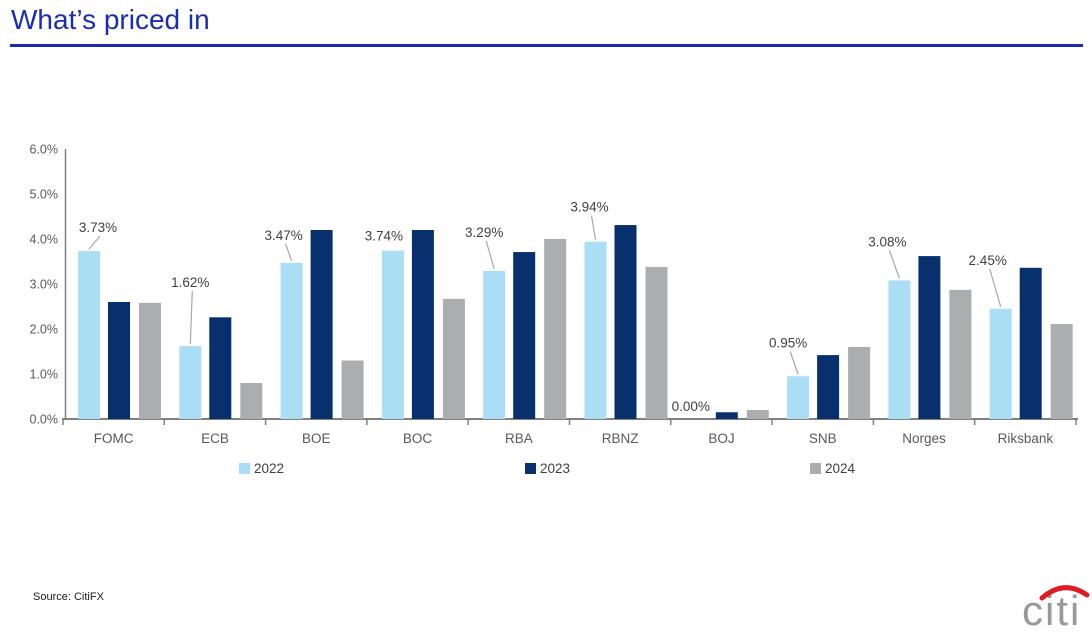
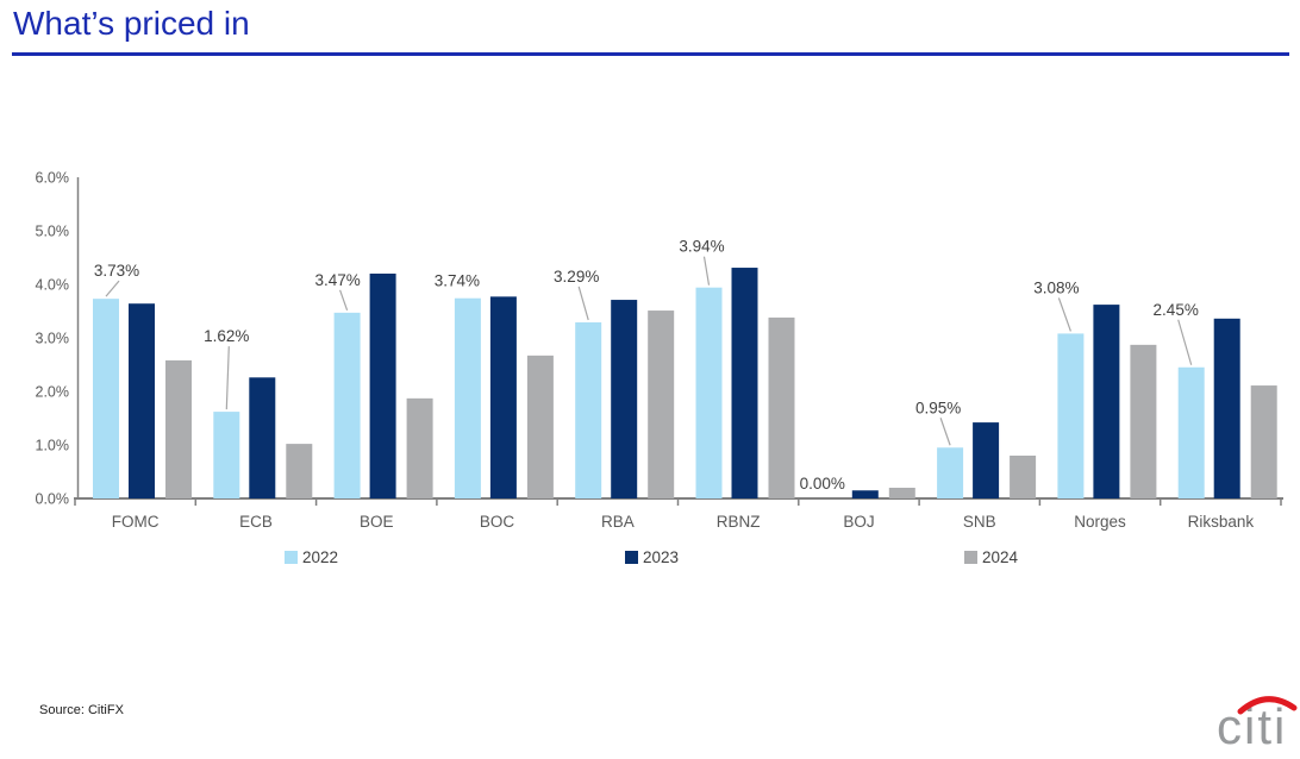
2023/FOMC: 2.6% -> 3.6%
2024/ECB: 0.8% -> 1.0%
2024/BOE: 1.3% -> 1.9%
2023/BOC: 4.2% -> 3.8%
2024/RBA: 4.0% -> 3.5%
2024/SNB: 1.6% -> 0.8%
